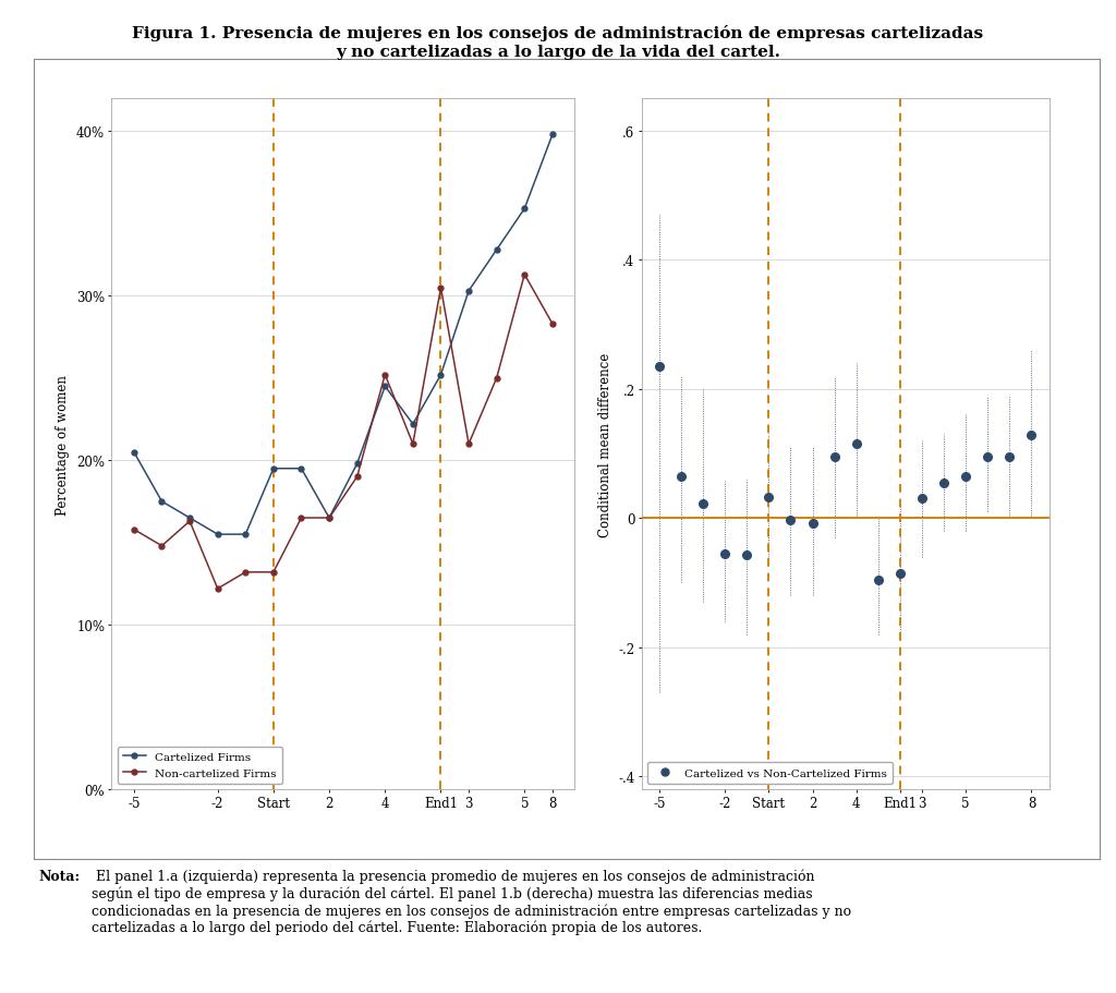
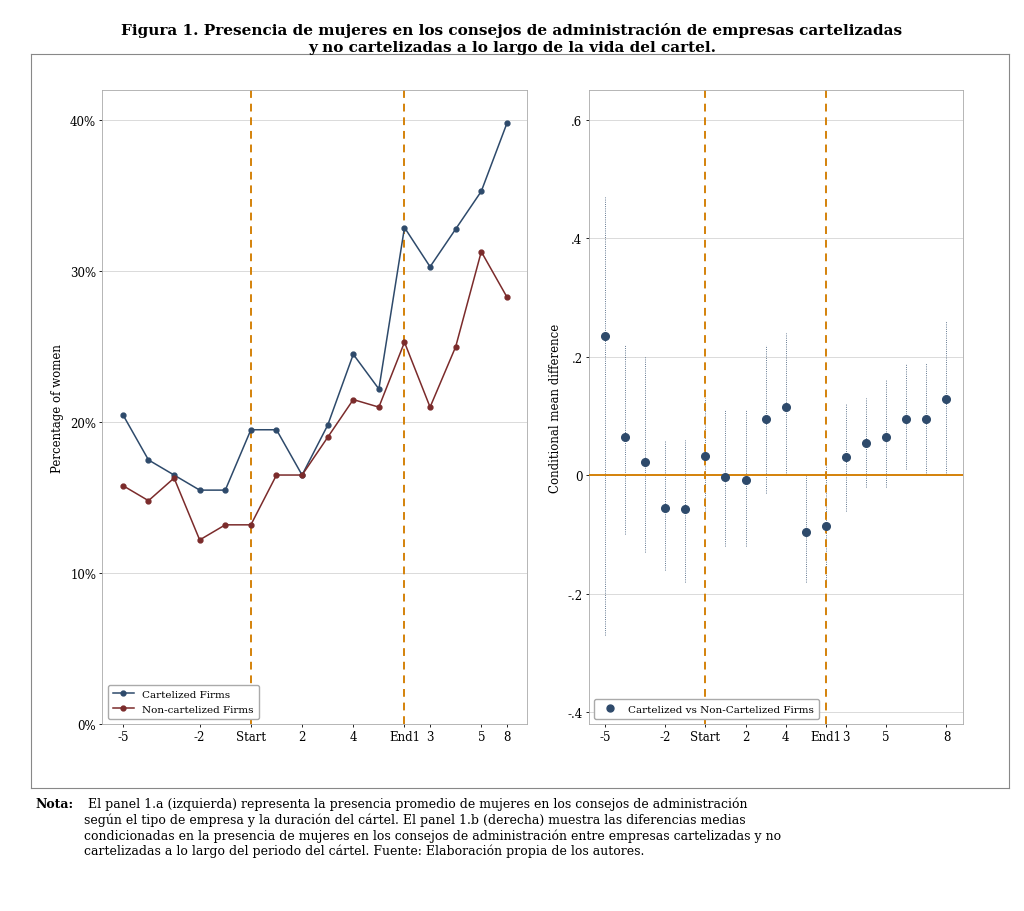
Non-cartelized Firms/4: 25.2% -> 21.5%
Cartelized Firms/End1: 25.2% -> 32.9%
Non-cartelized Firms/End1: 30.5% -> 25.3%
